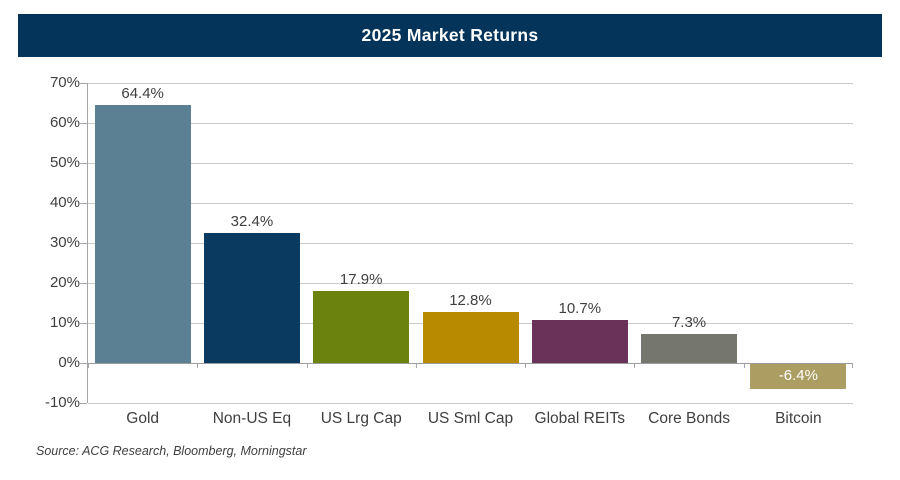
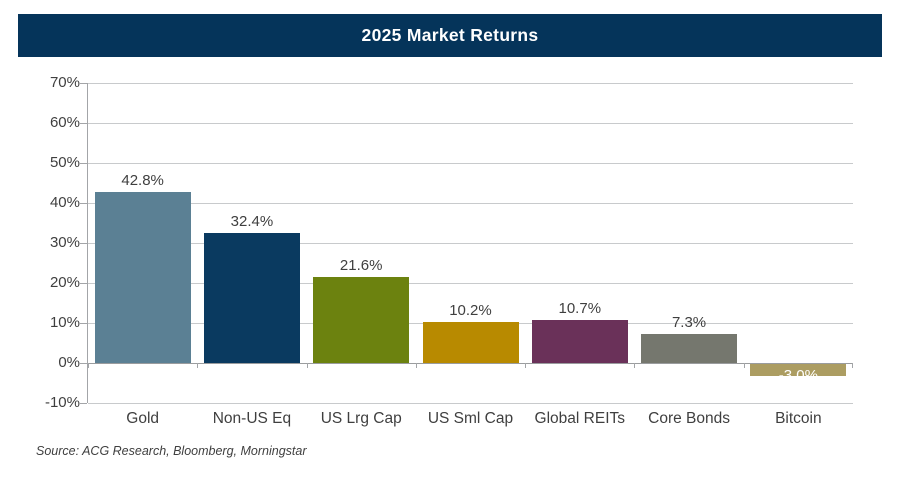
Gold: 64.4% -> 42.8%
US Lrg Cap: 17.9% -> 21.6%
US Sml Cap: 12.8% -> 10.2%
Bitcoin: -6.4% -> -3.0%
